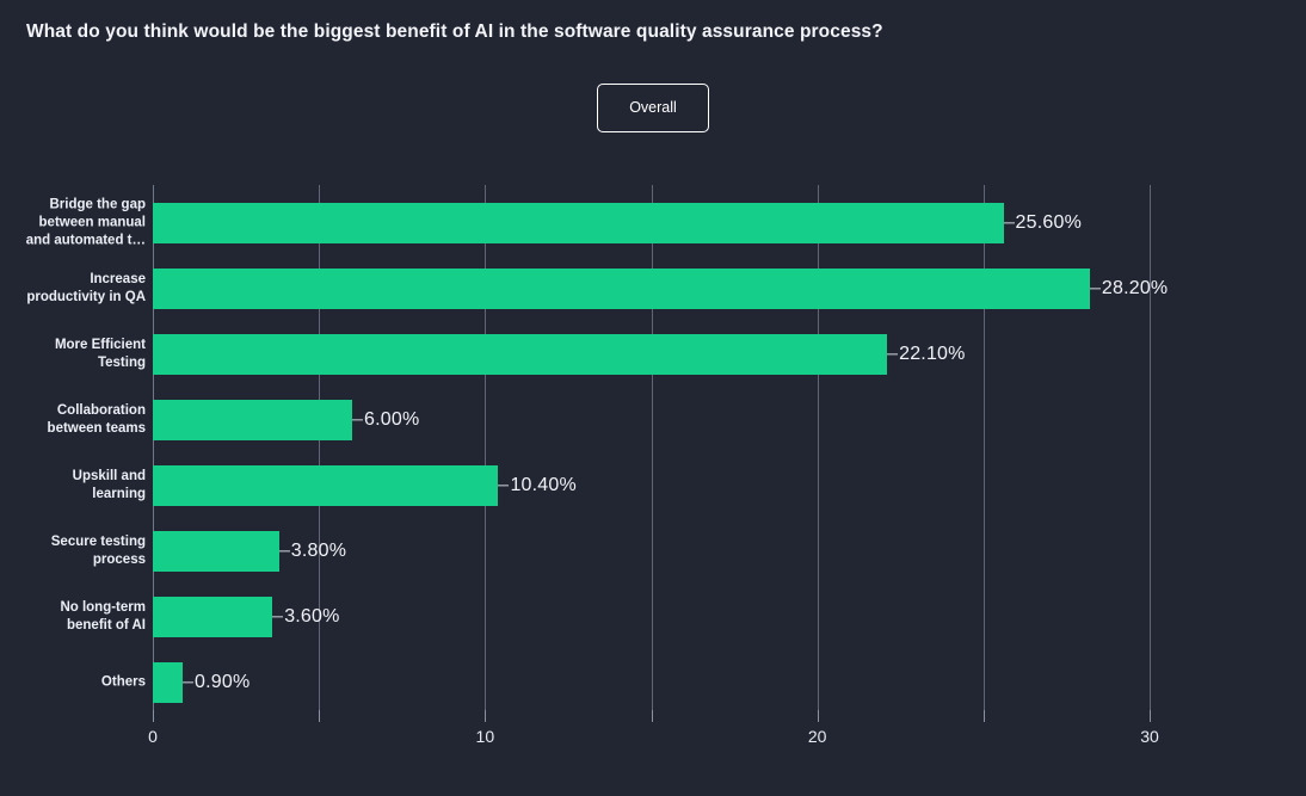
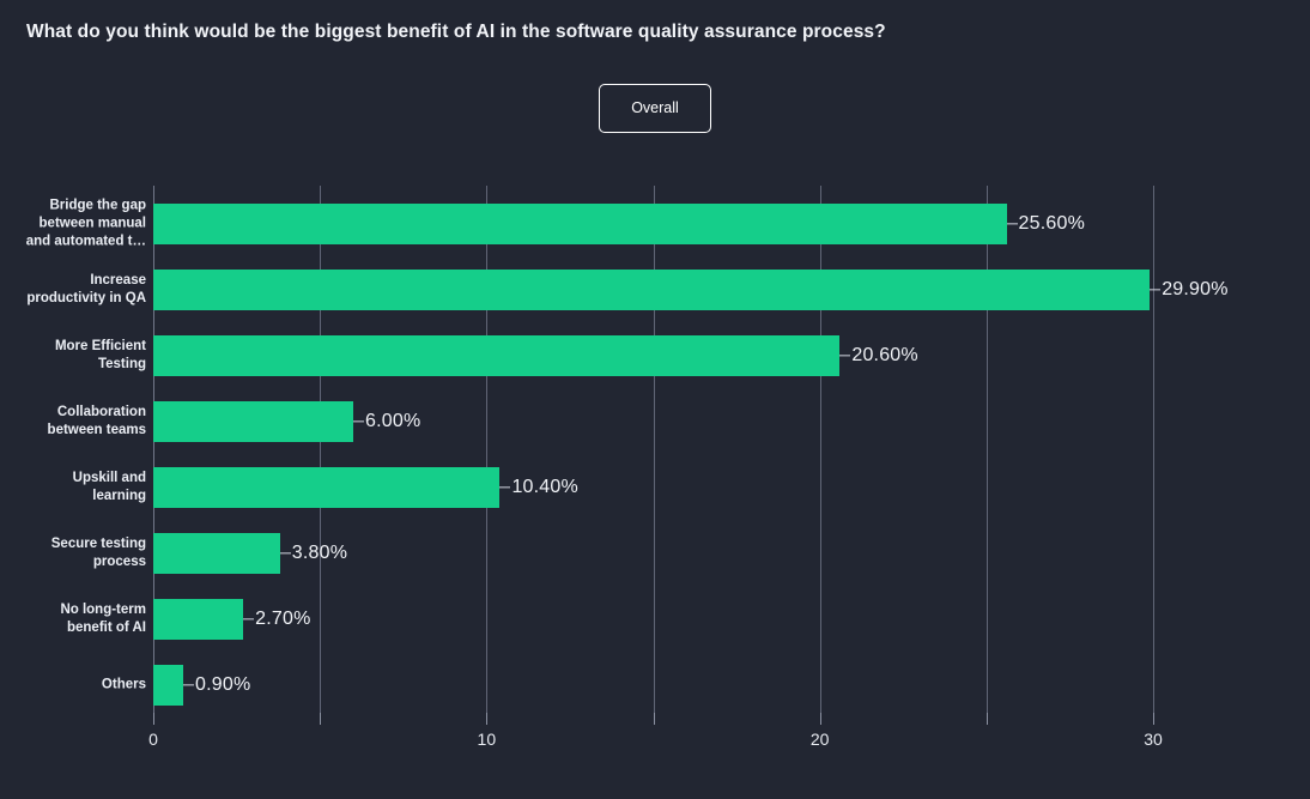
Increase productivity in QA: 28.20% -> 29.90%
More Efficient Testing: 22.10% -> 20.60%
No long-term benefit of AI: 3.60% -> 2.70%
